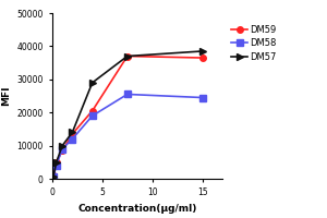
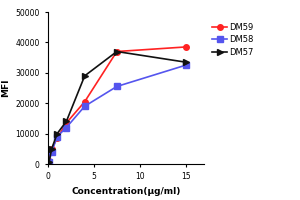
DM59/15: 36500 -> 38500
DM58/15: 24500 -> 32500
DM57/15: 38500 -> 33500
